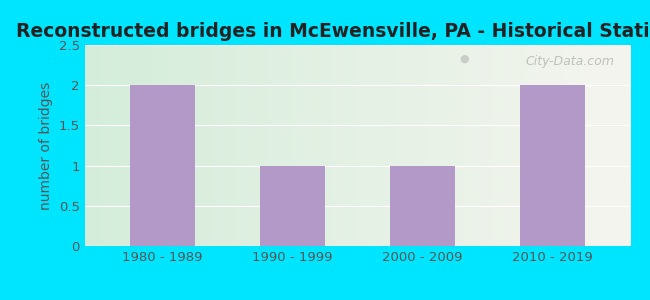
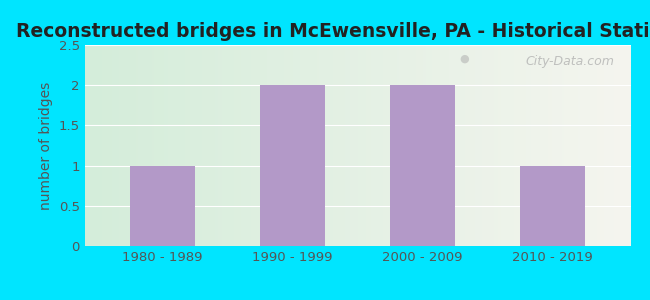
1980 - 1989: 2 -> 1
1990 - 1999: 1 -> 2
2000 - 2009: 1 -> 2
2010 - 2019: 2 -> 1
